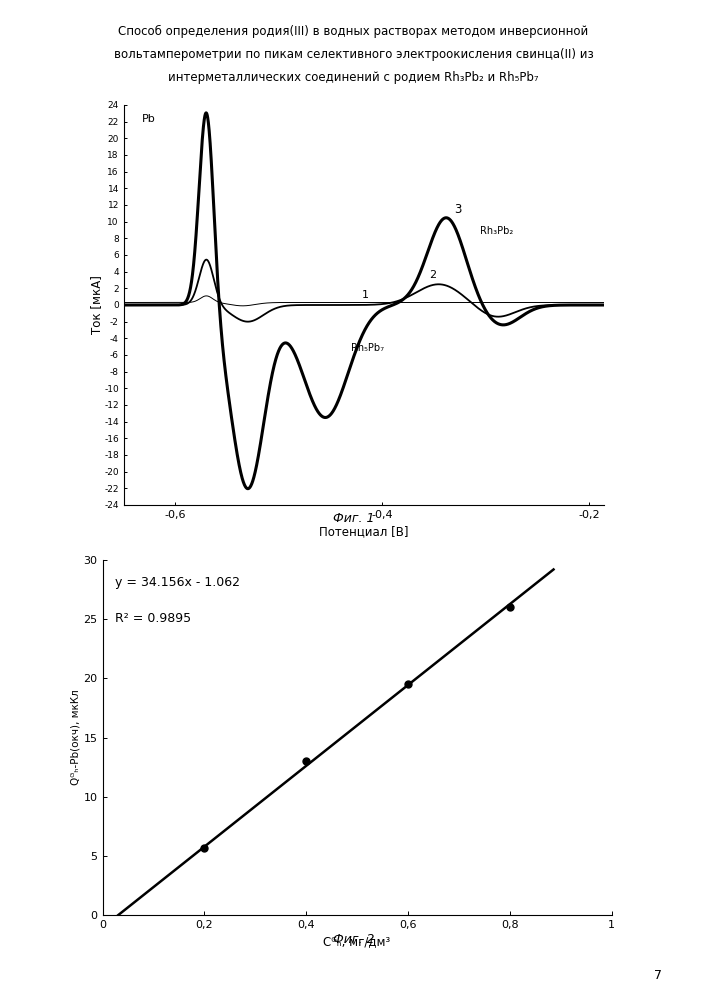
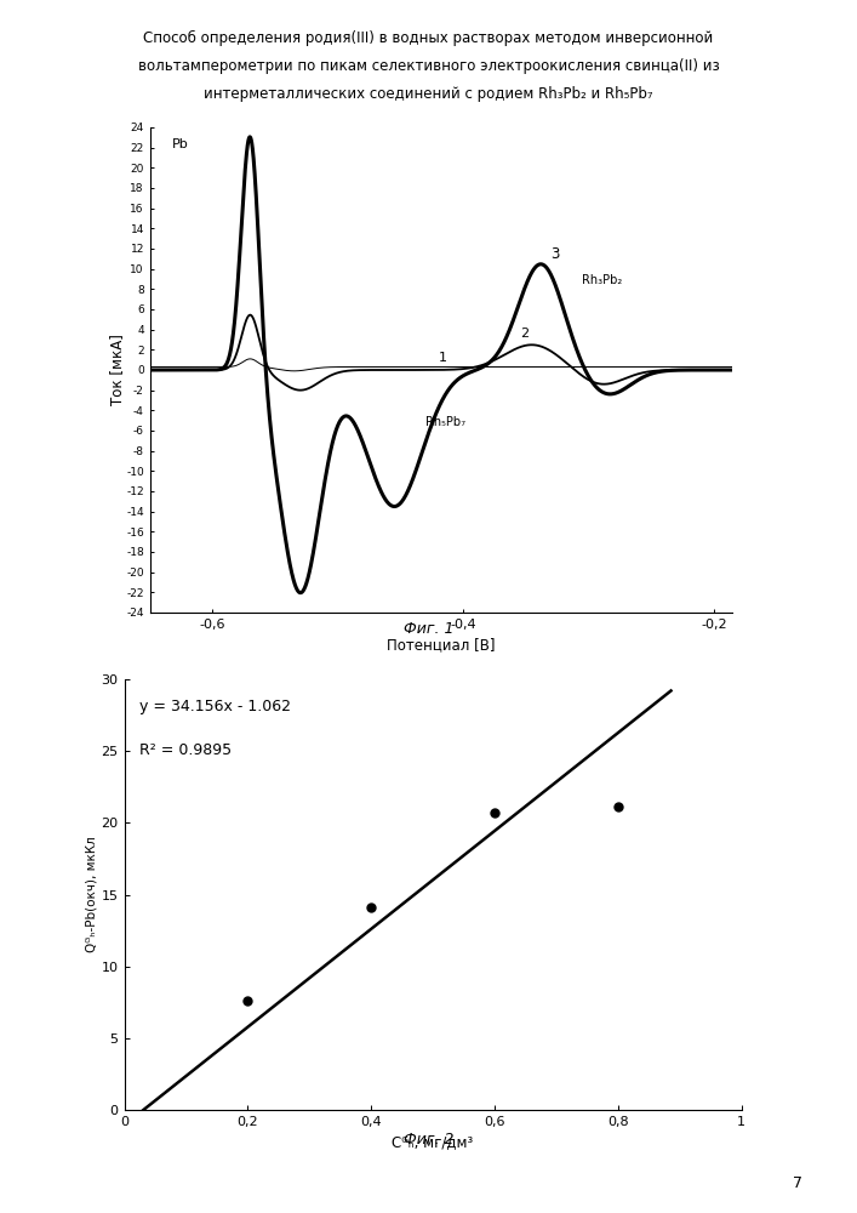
0,2: 5.7 -> 7.6
0,4: 13.0 -> 14.1
0,6: 19.5 -> 20.7
0,8: 26.0 -> 21.1
